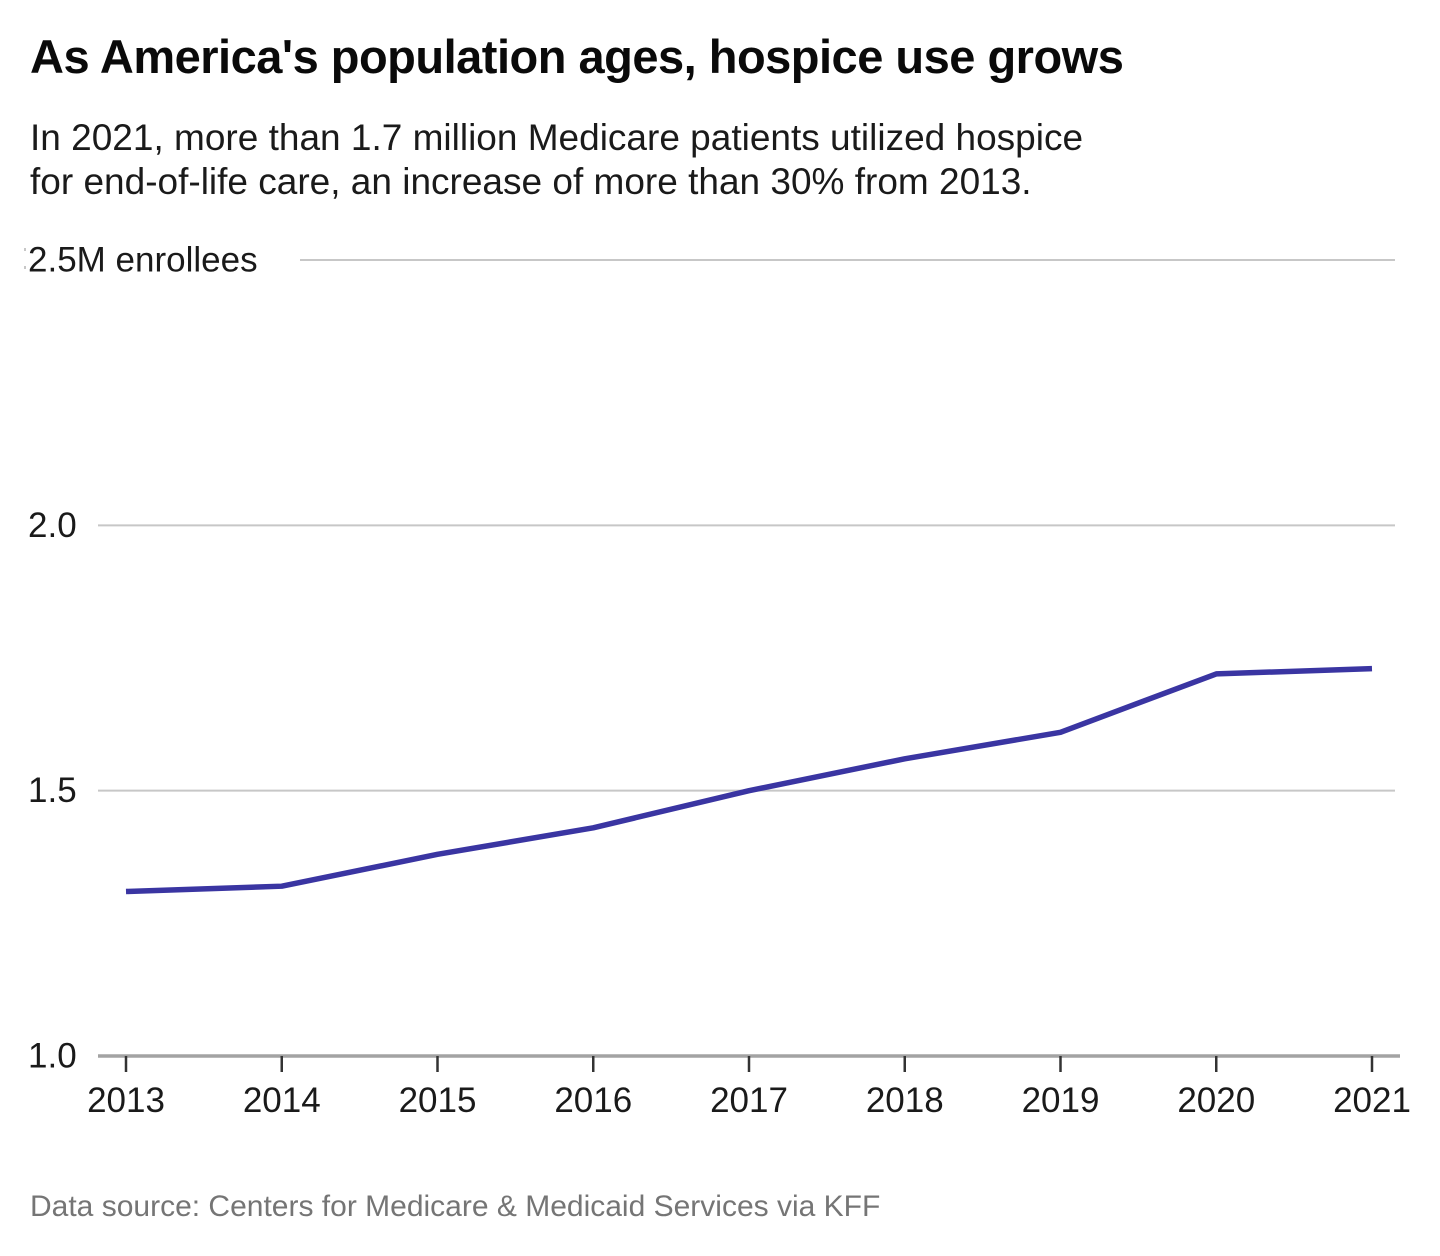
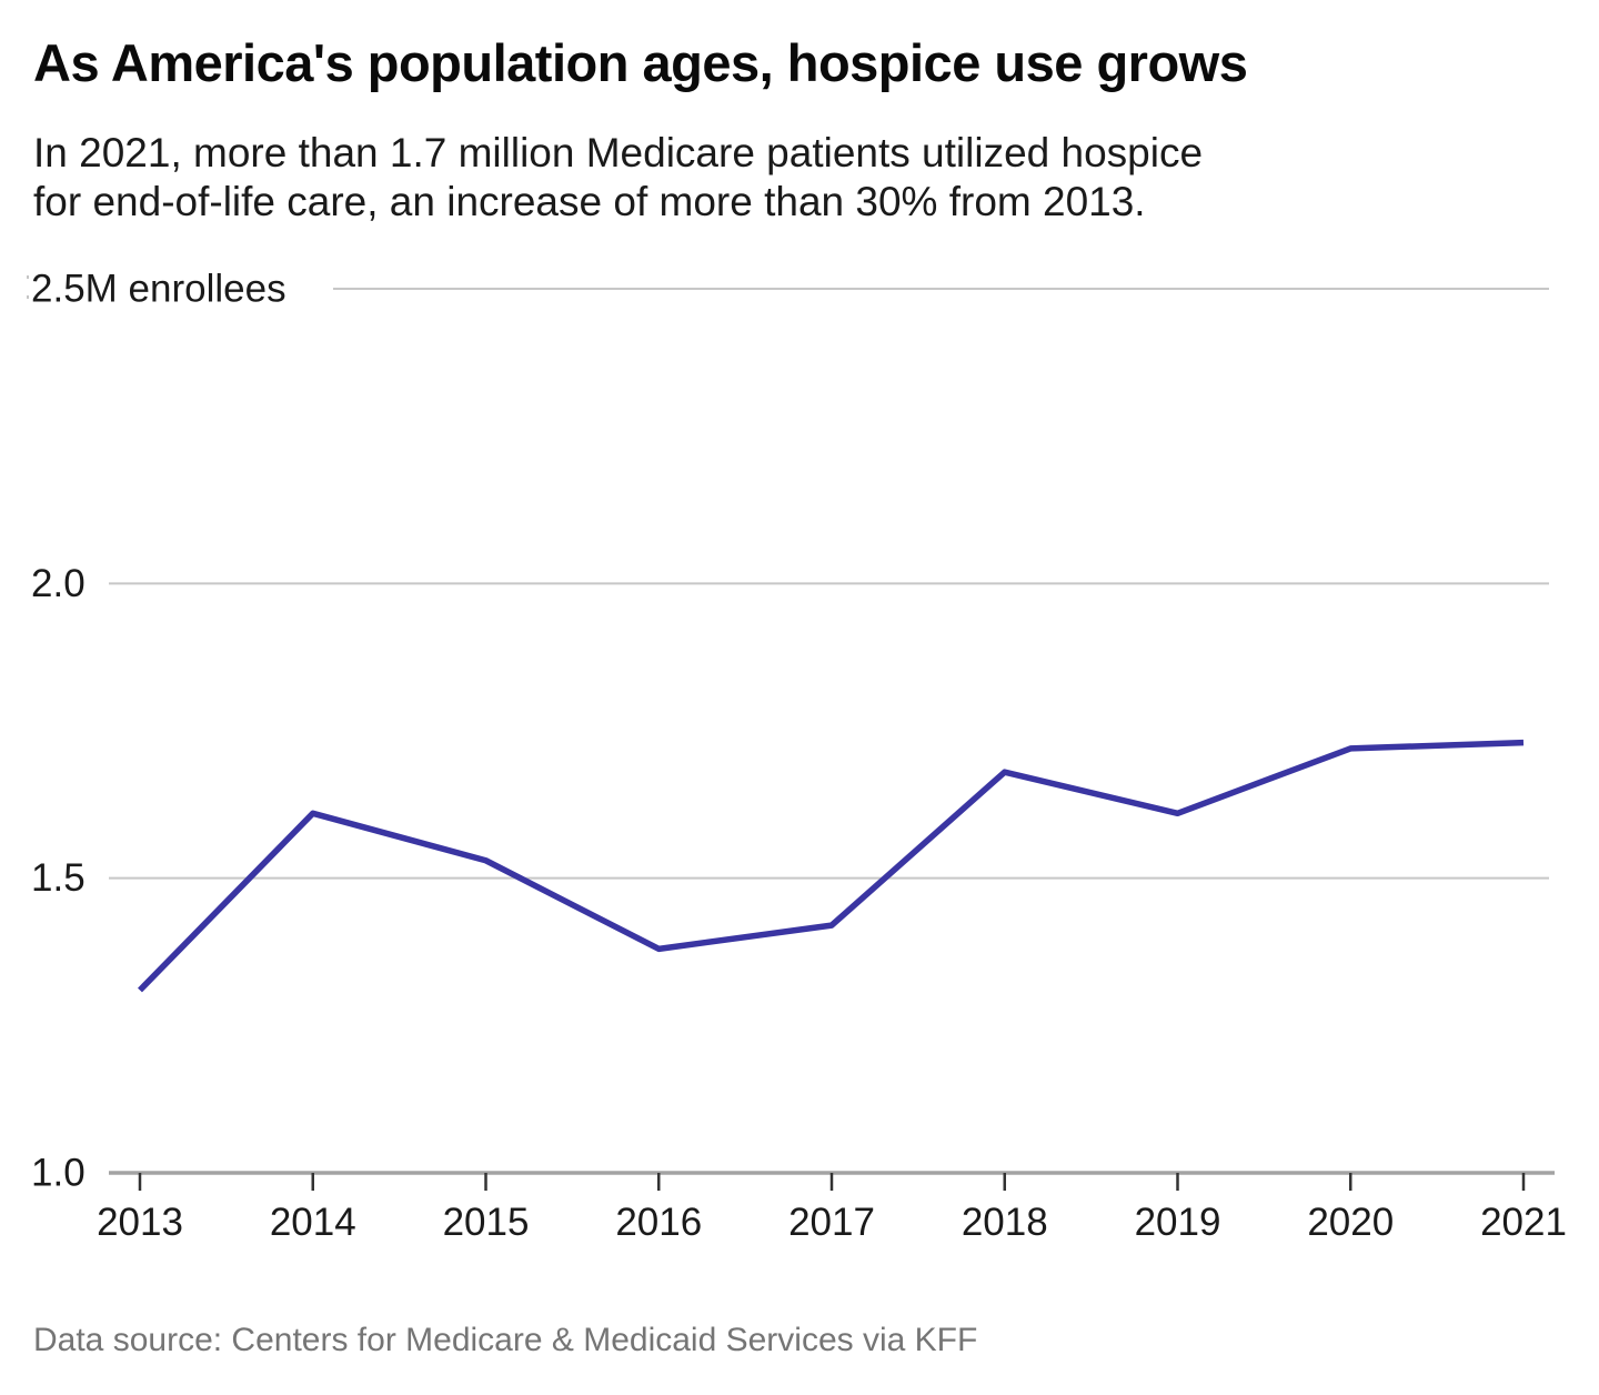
2014: 1.32 -> 1.61
2015: 1.38 -> 1.53
2016: 1.43 -> 1.38
2017: 1.50 -> 1.42
2018: 1.56 -> 1.68
